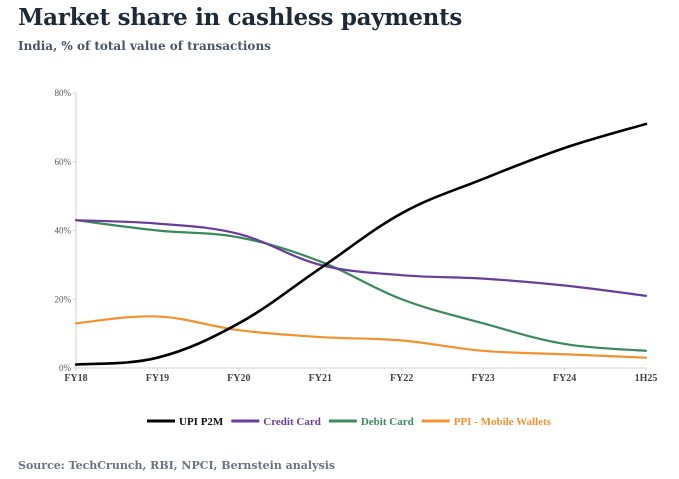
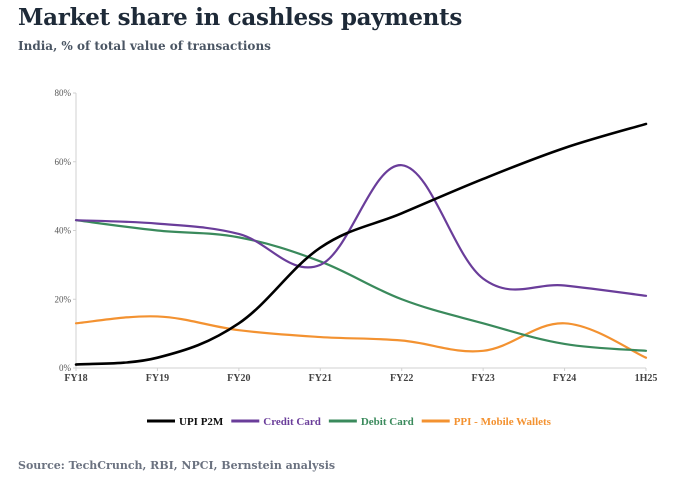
UPI P2M/FY21: 29% -> 35%
Credit Card/FY22: 27% -> 59%
PPI - Mobile Wallets/FY24: 4% -> 13%
